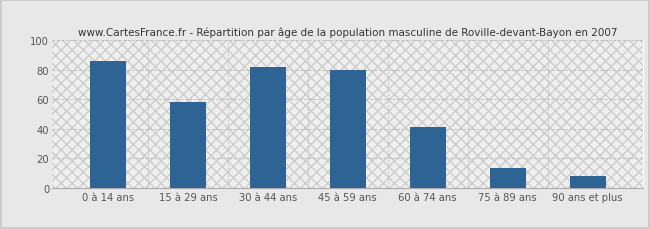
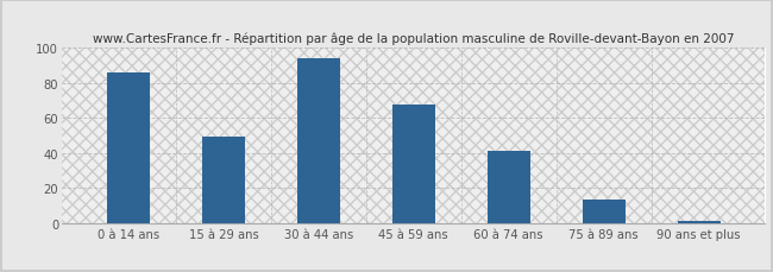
15 à 29 ans: 58 -> 49
30 à 44 ans: 82 -> 94
45 à 59 ans: 80 -> 68
90 ans et plus: 8 -> 1
